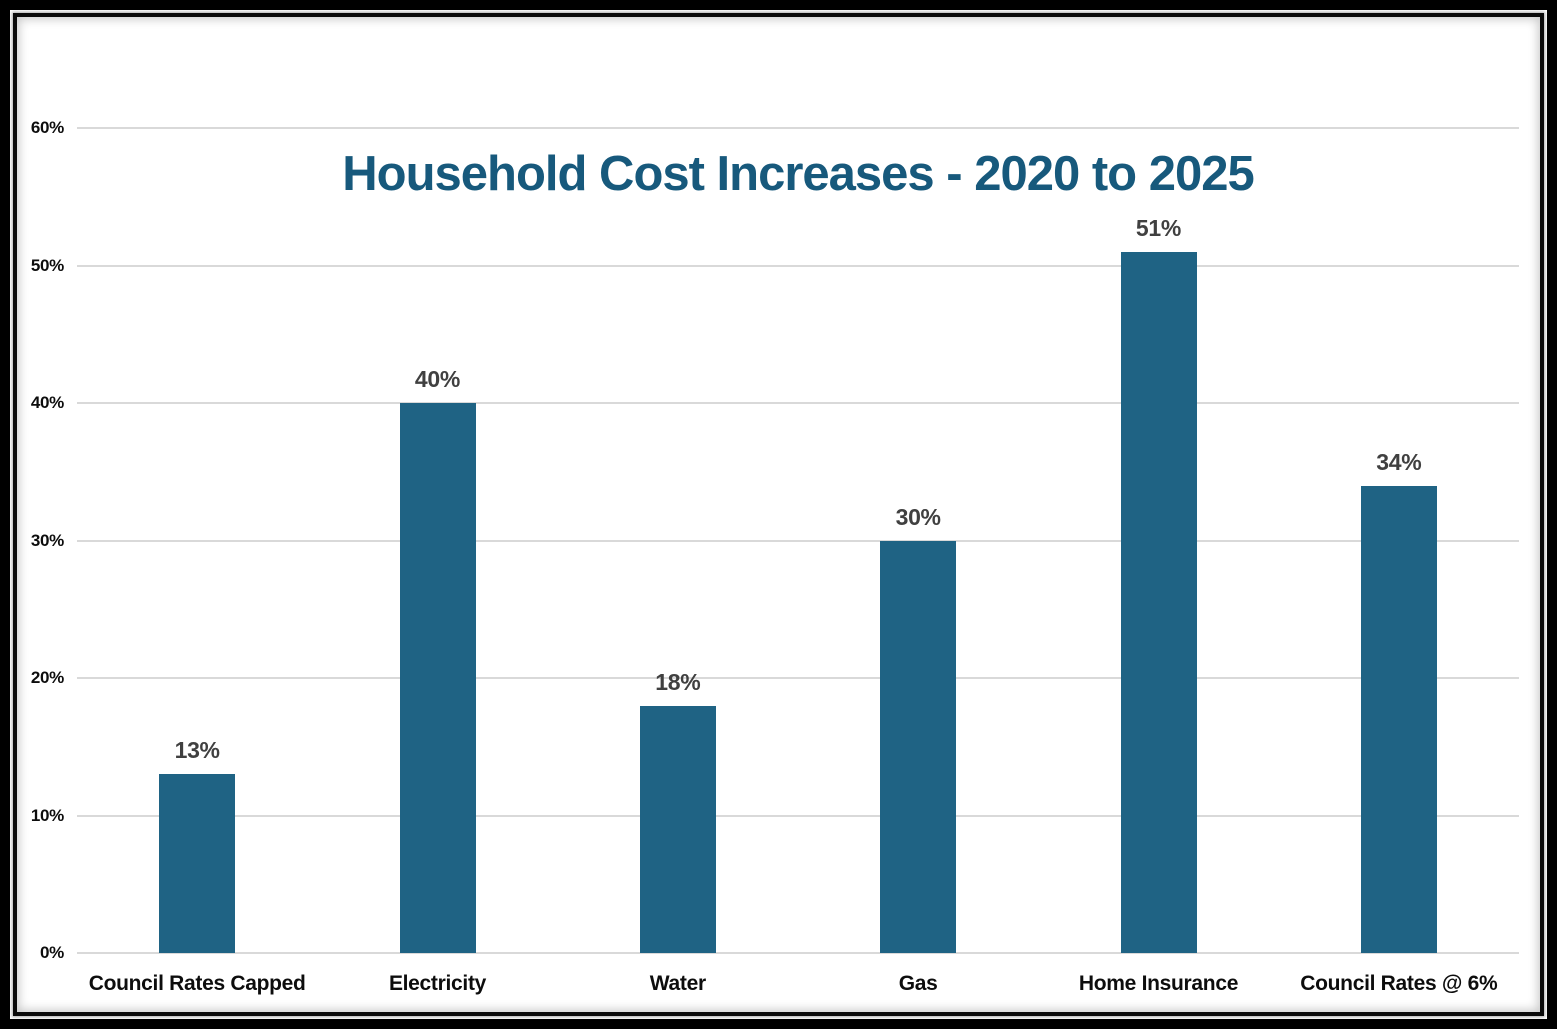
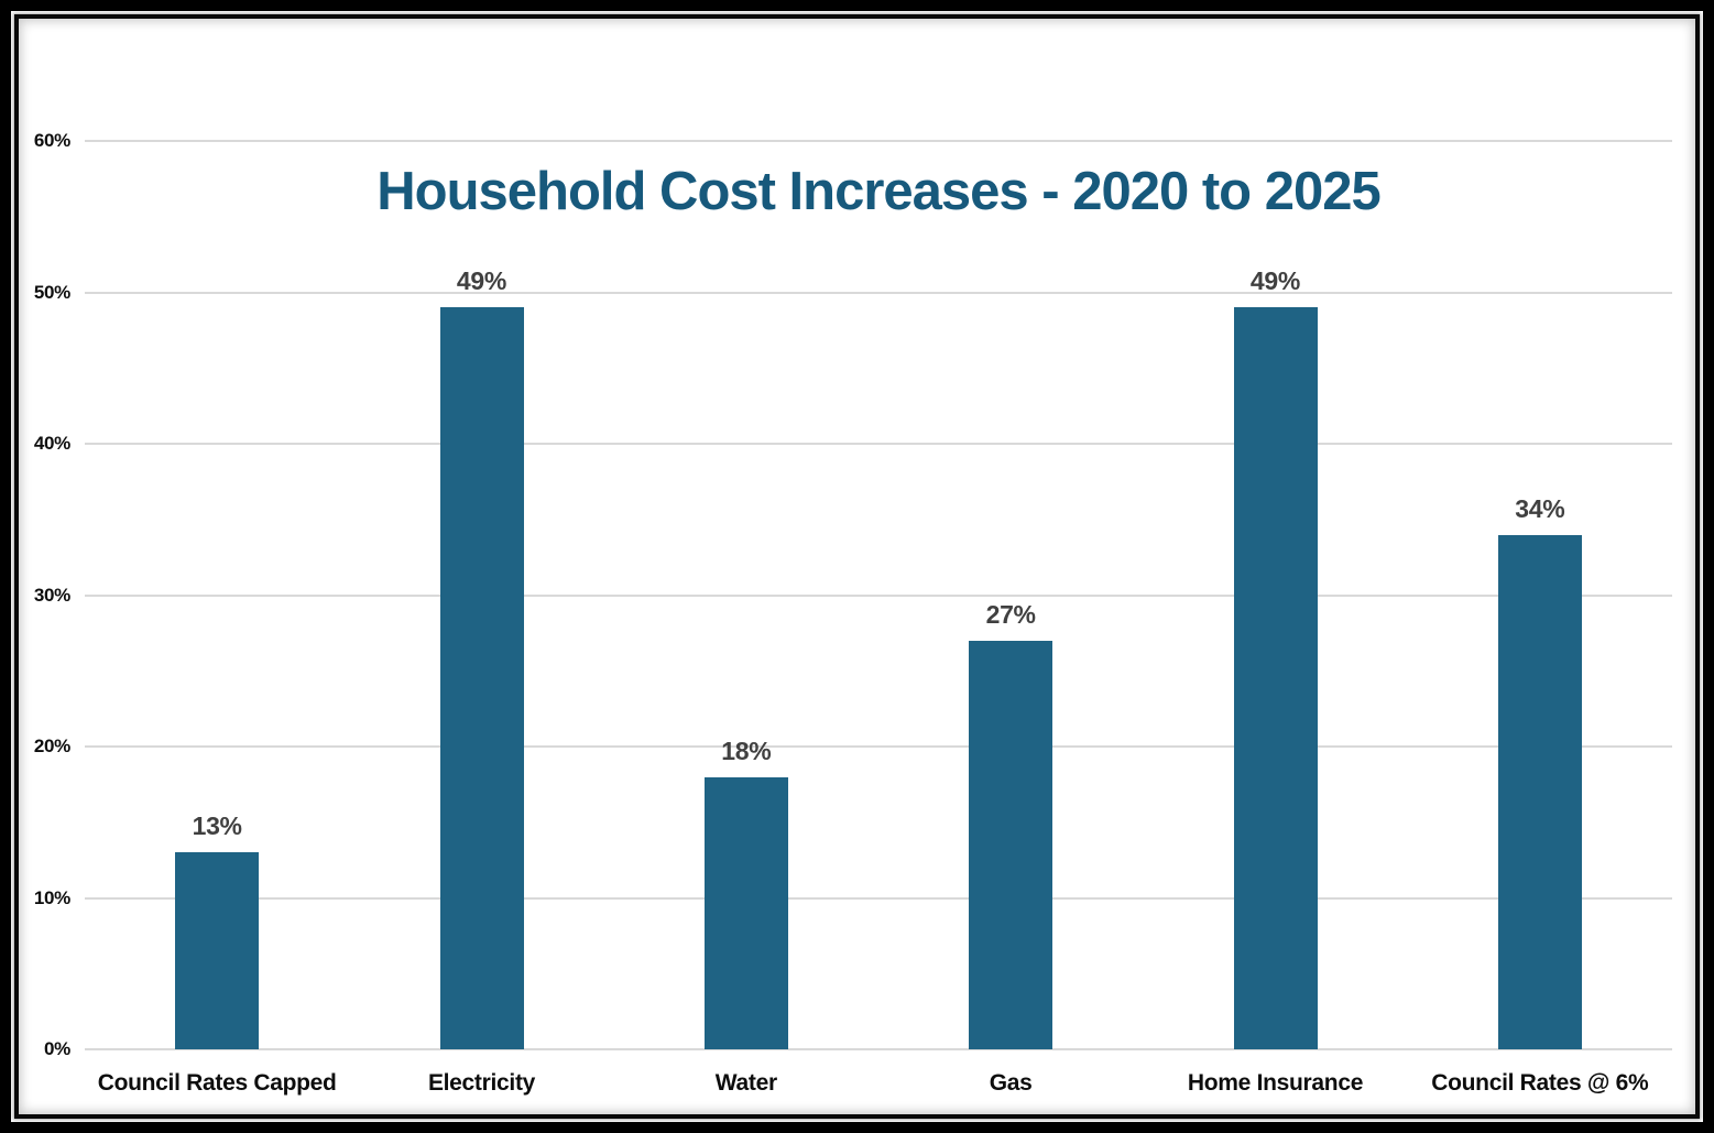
Electricity: 40% -> 49%
Gas: 30% -> 27%
Home Insurance: 51% -> 49%
